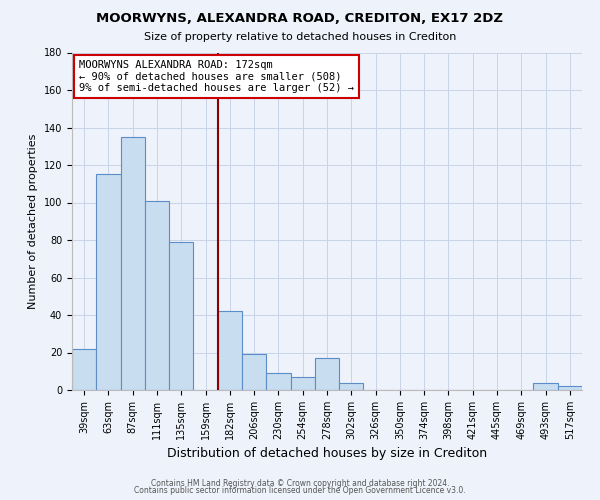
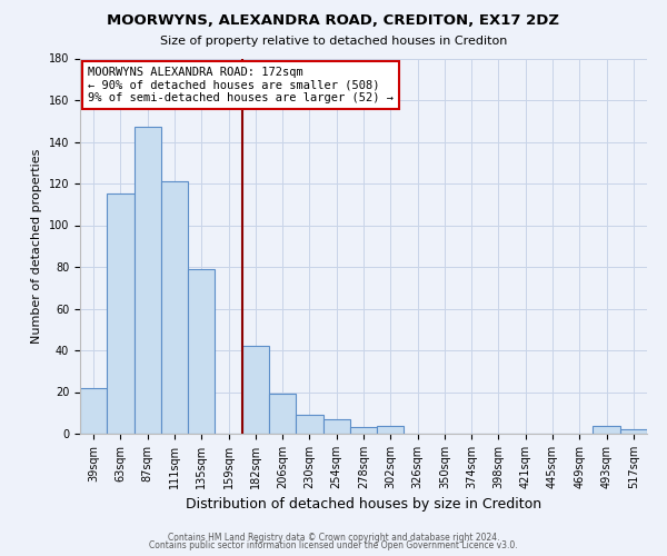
87sqm: 135 -> 147
111sqm: 101 -> 121
278sqm: 17 -> 3
